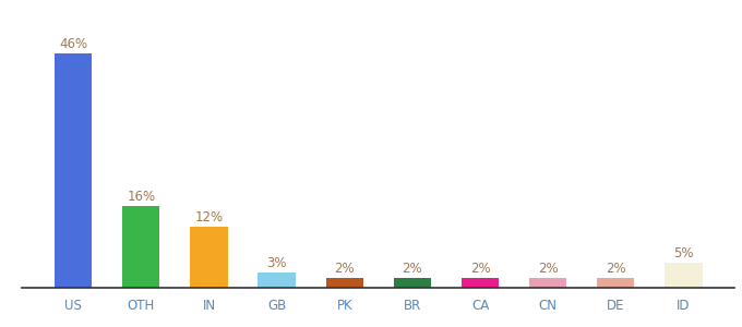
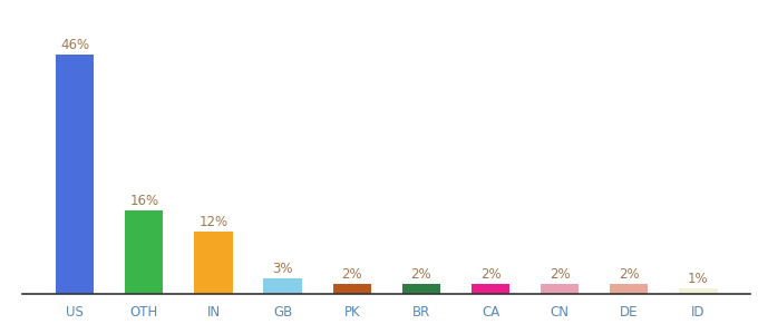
ID: 5% -> 1%
